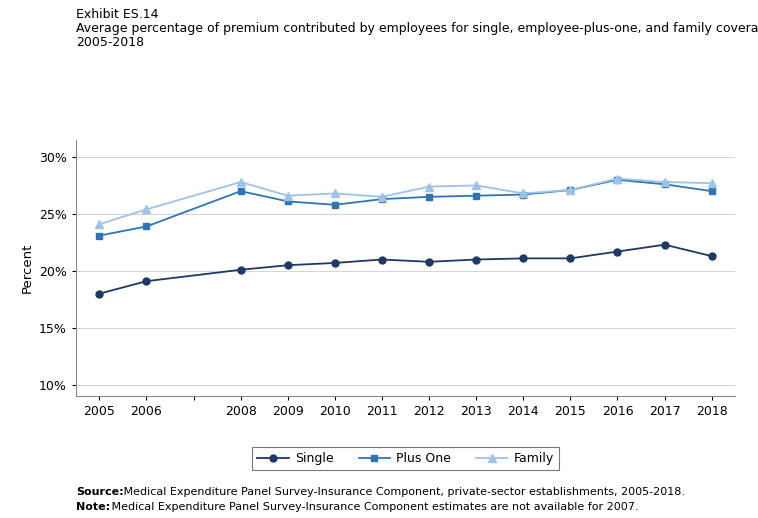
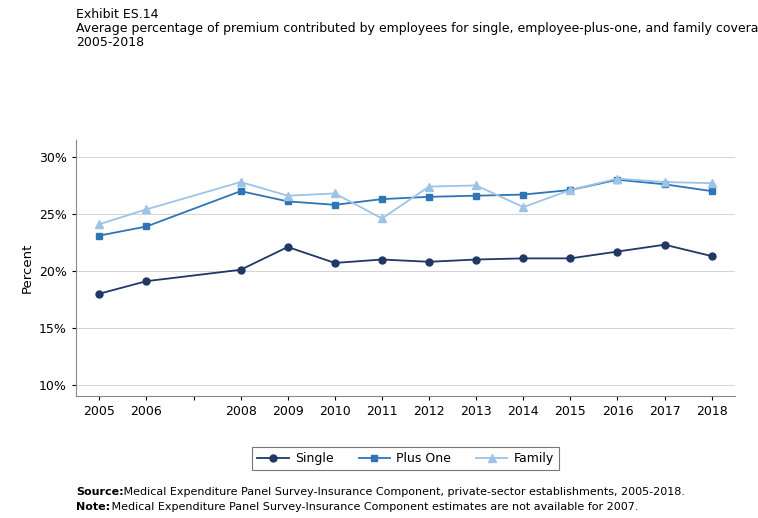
Single/2009: 20.5% -> 22.1%
Family/2011: 26.5% -> 24.6%
Family/2014: 26.8% -> 25.6%
